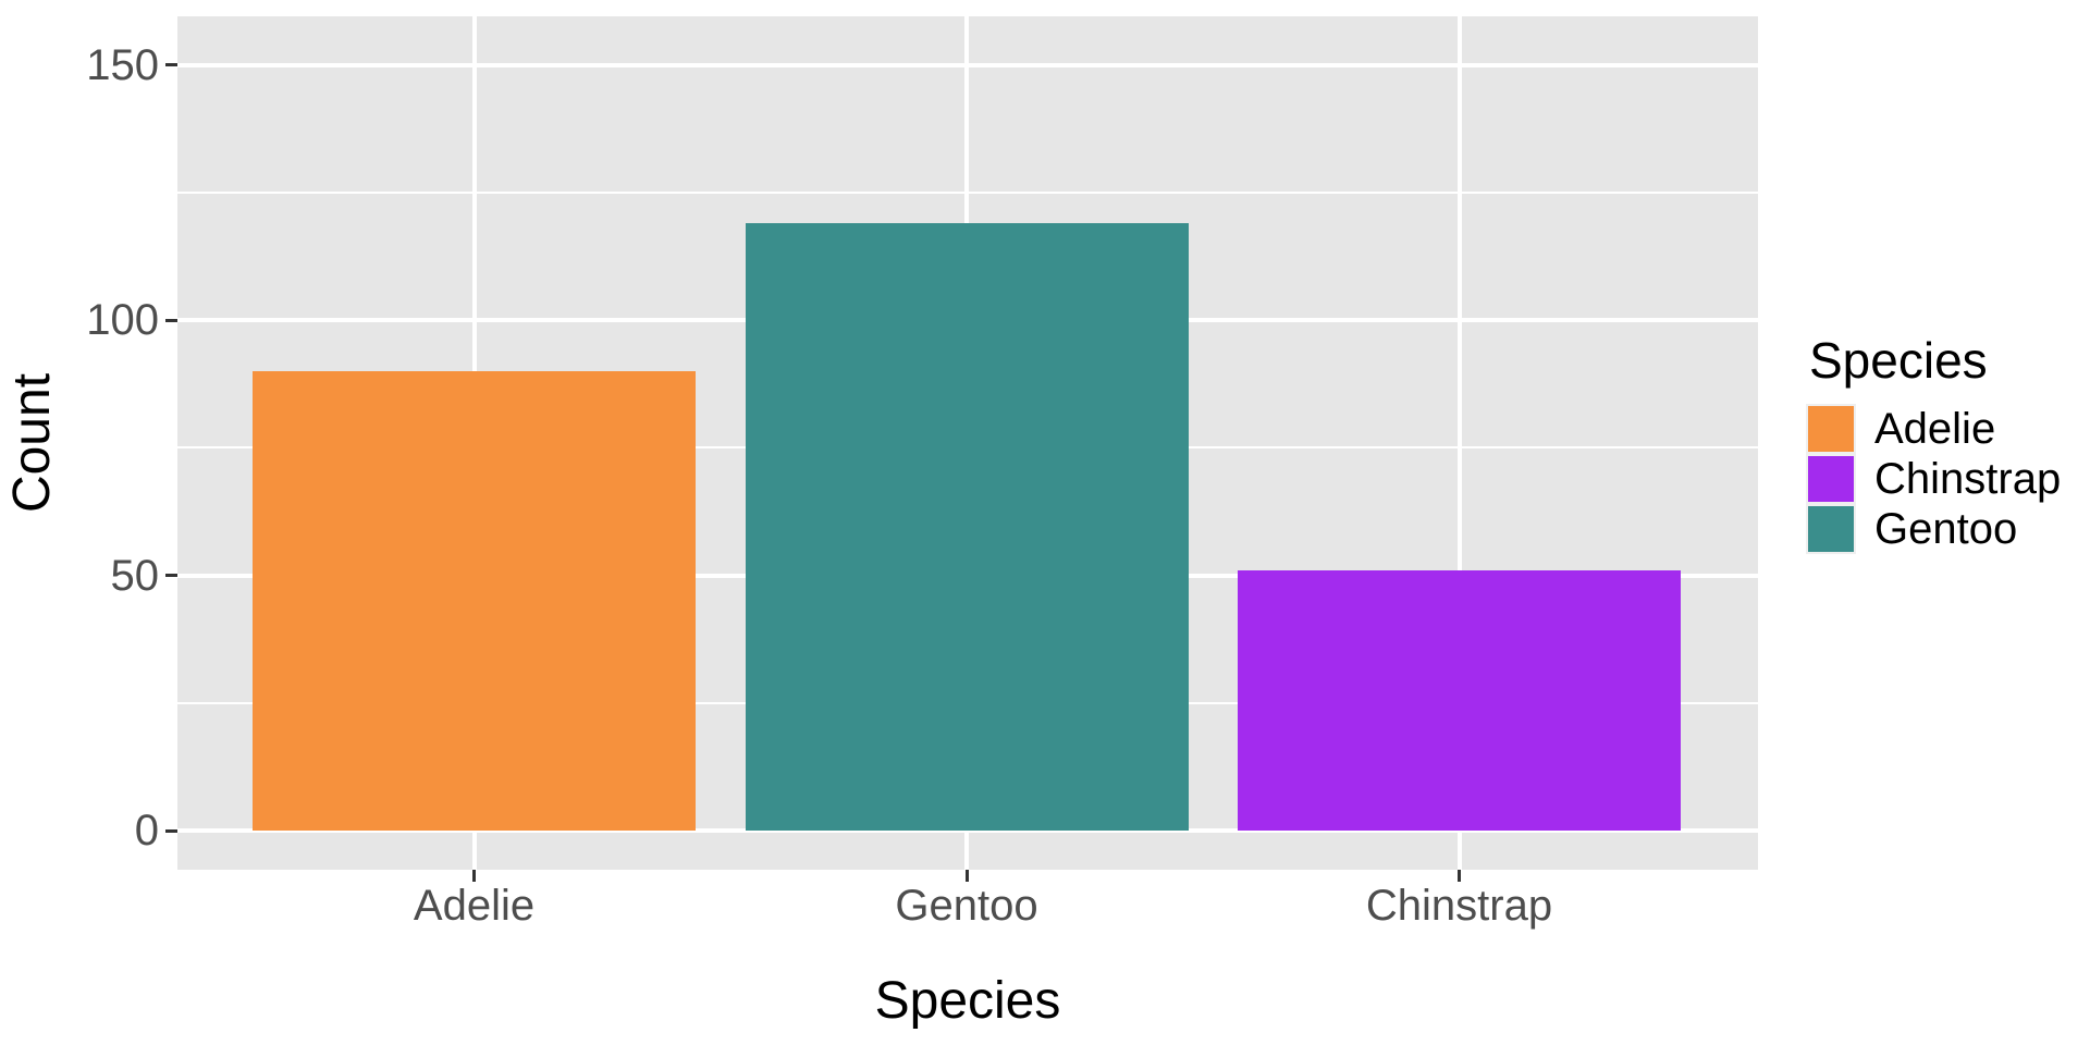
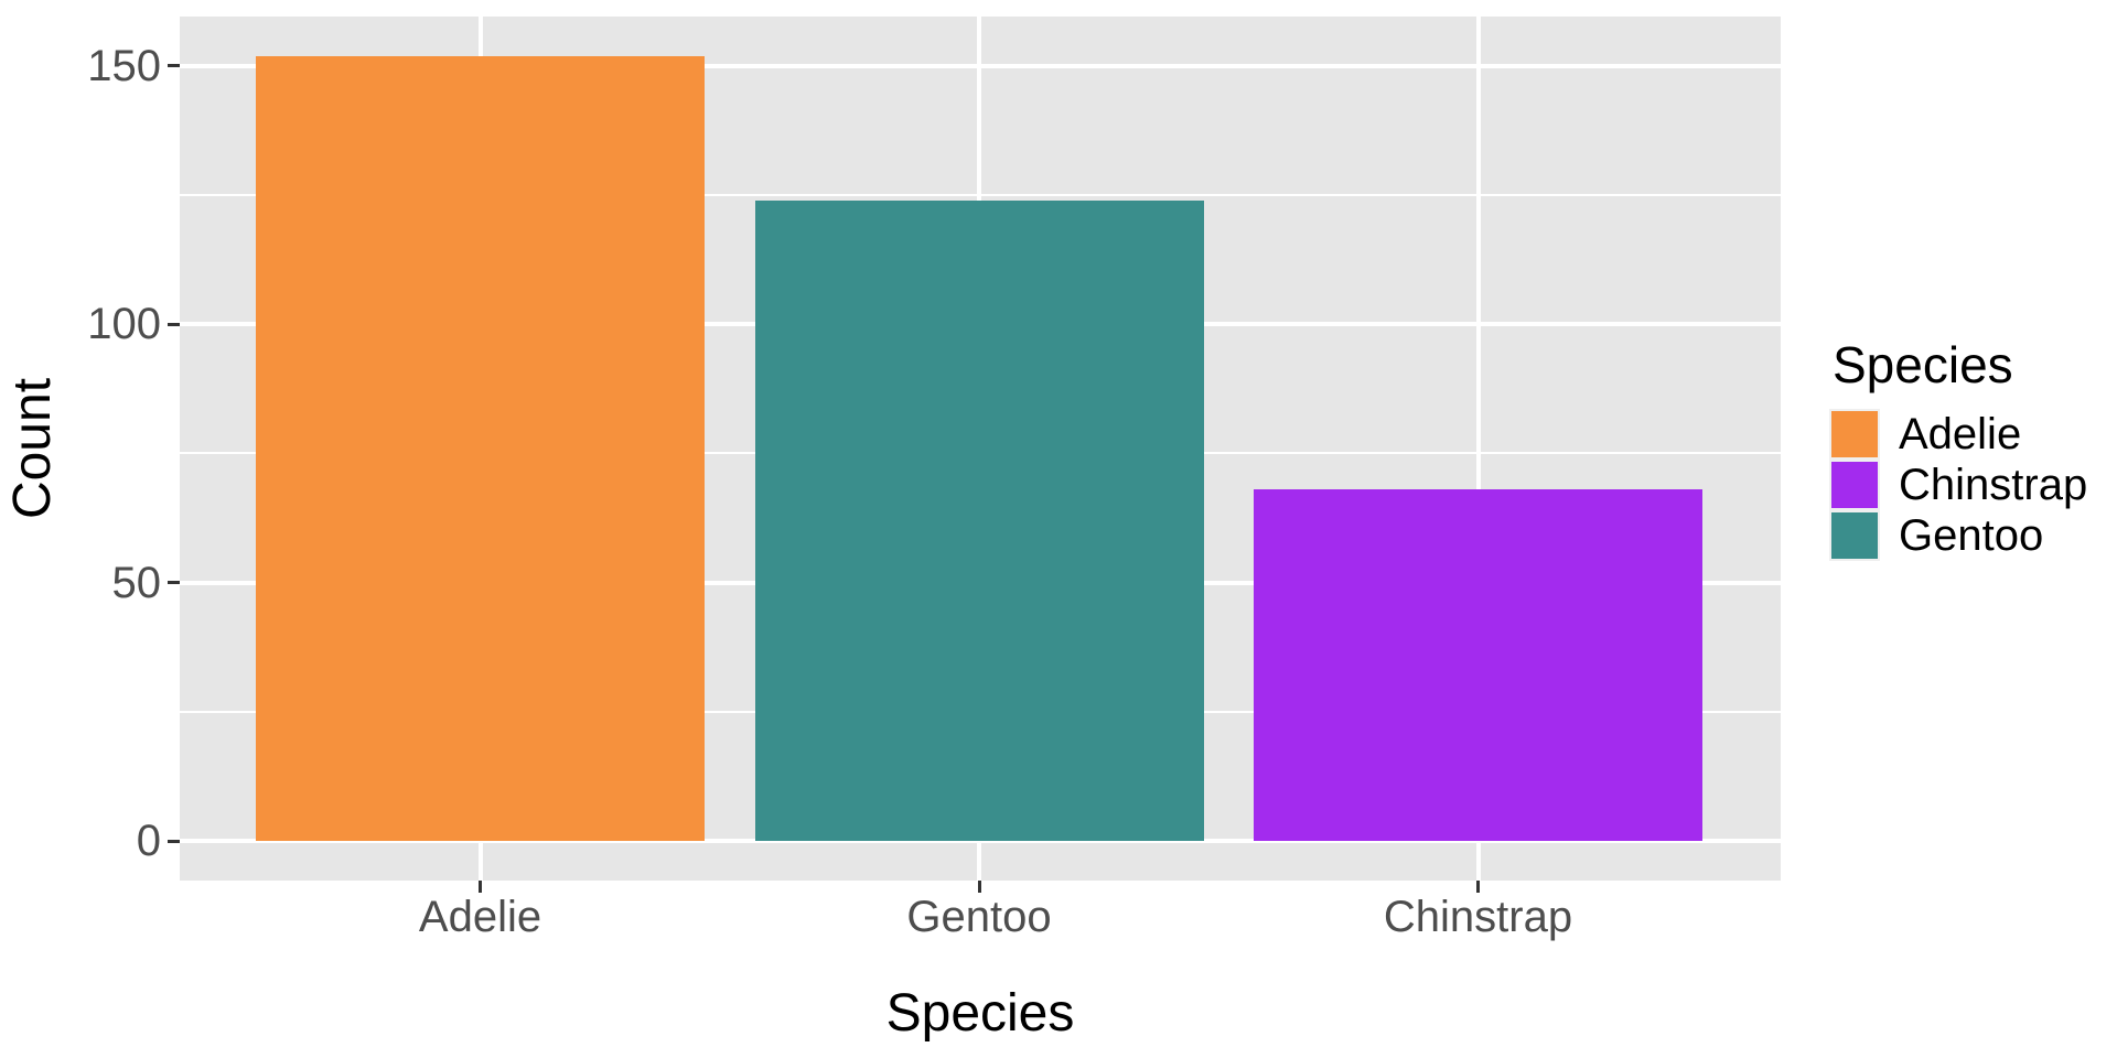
Adelie: 90 -> 152
Gentoo: 119 -> 124
Chinstrap: 51 -> 68
